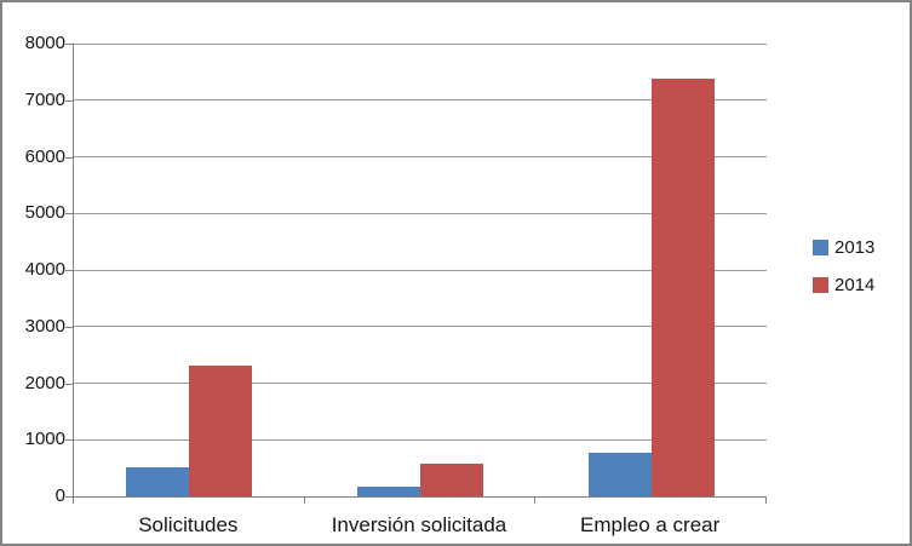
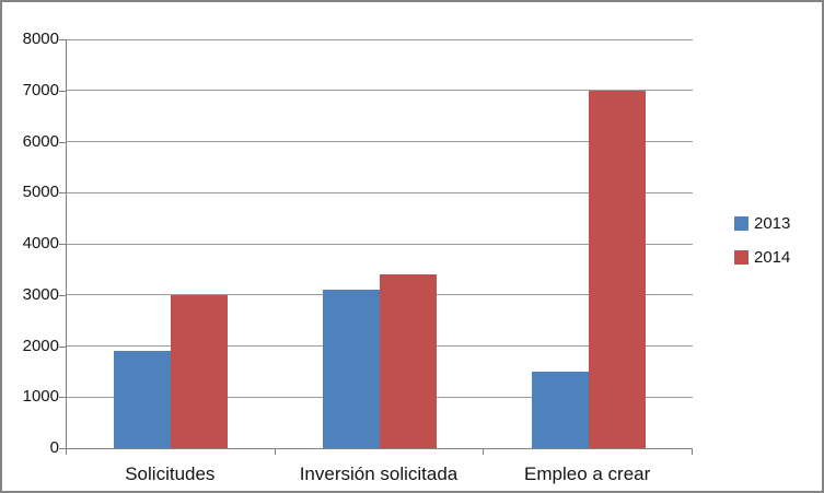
2013/Solicitudes: 500 -> 1900
2014/Solicitudes: 2300 -> 3000
2013/Inversión solicitada: 200 -> 3100
2014/Inversión solicitada: 600 -> 3400
2013/Empleo a crear: 800 -> 1500
2014/Empleo a crear: 7400 -> 7000
